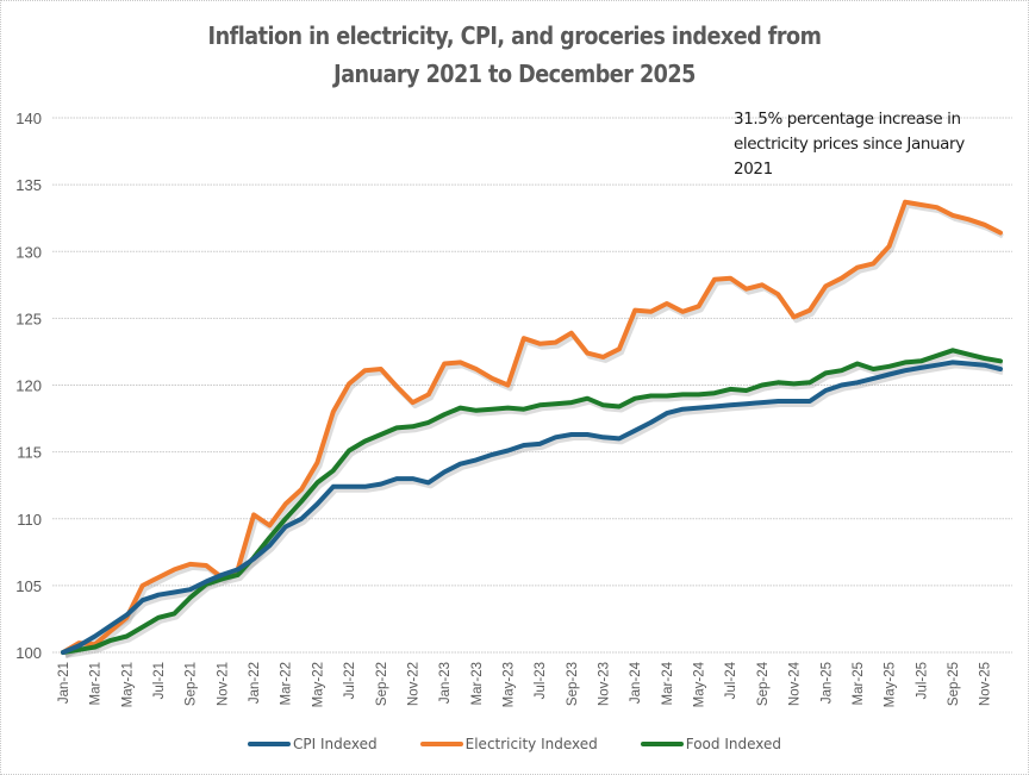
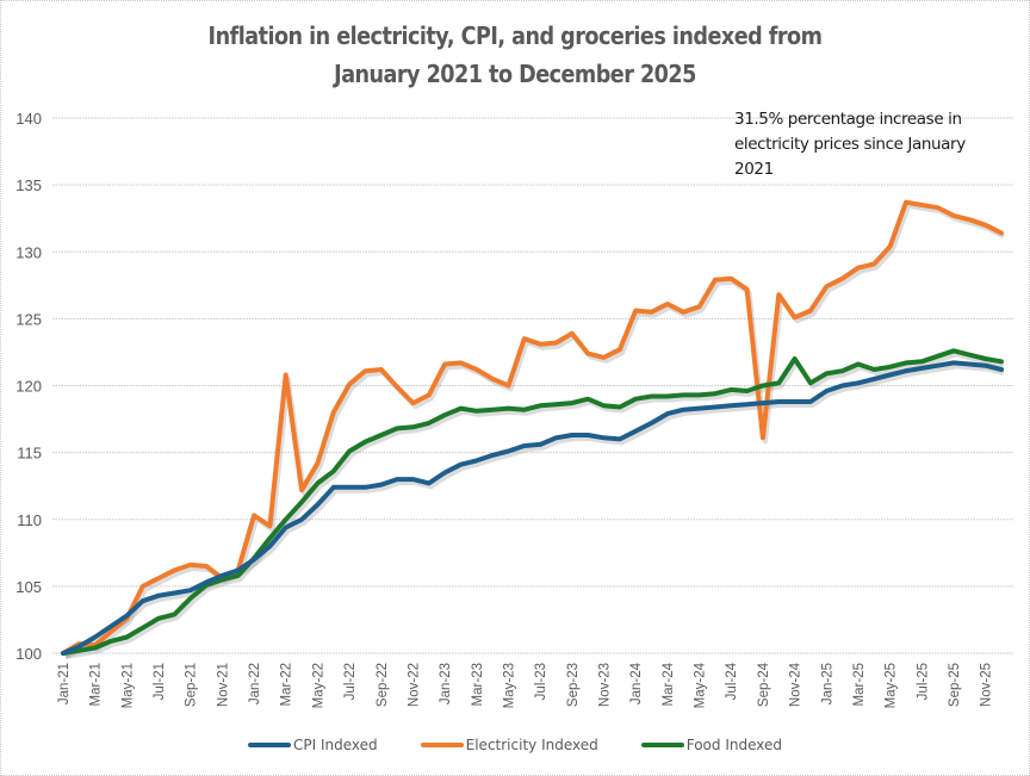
Electricity Indexed/Mar-22: 111.1 -> 120.8
Electricity Indexed/Sep-24: 127.5 -> 116.1
Food Indexed/Nov-24: 120.1 -> 122.0
